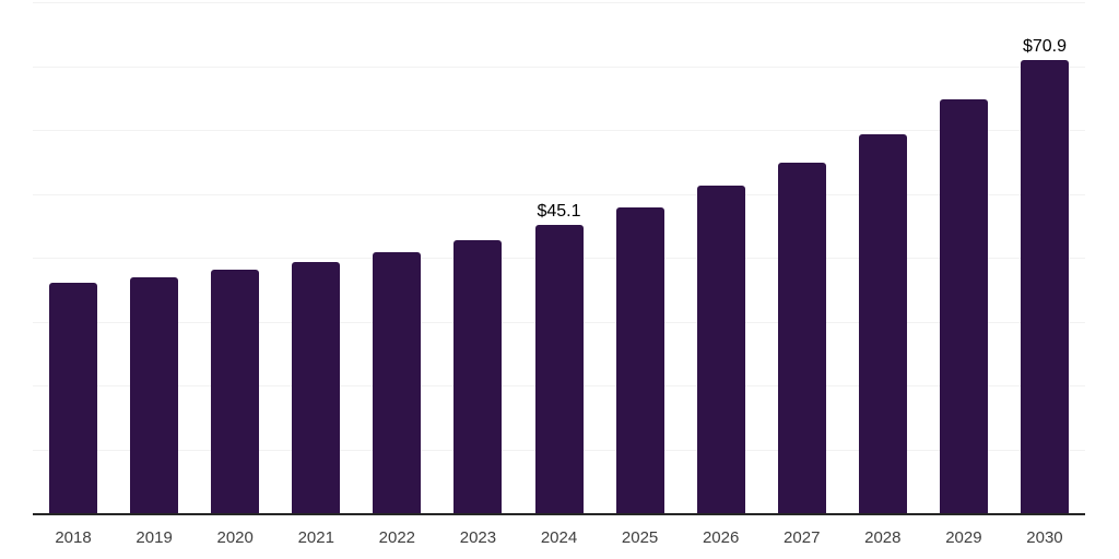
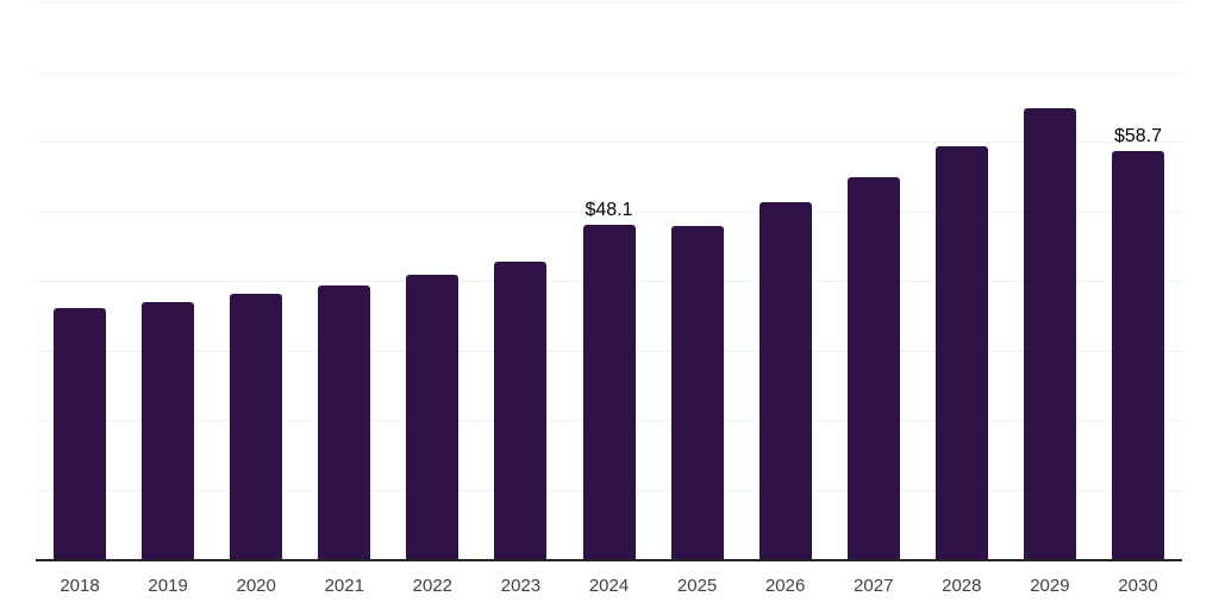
2024: $45.1 -> $48.1
2030: $70.9 -> $58.7
